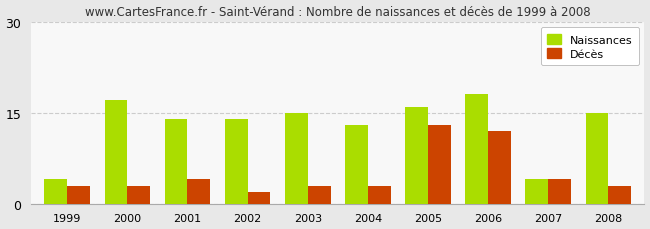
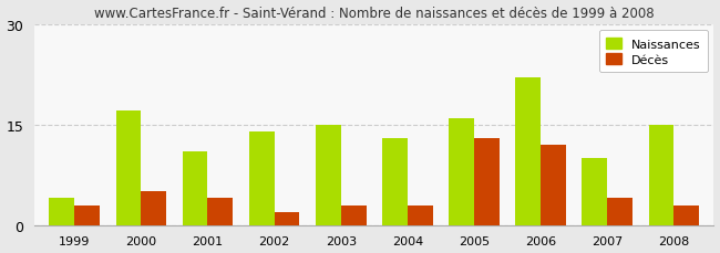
Décès/2000: 3 -> 5
Naissances/2001: 14 -> 11
Naissances/2006: 18 -> 22
Naissances/2007: 4 -> 10
